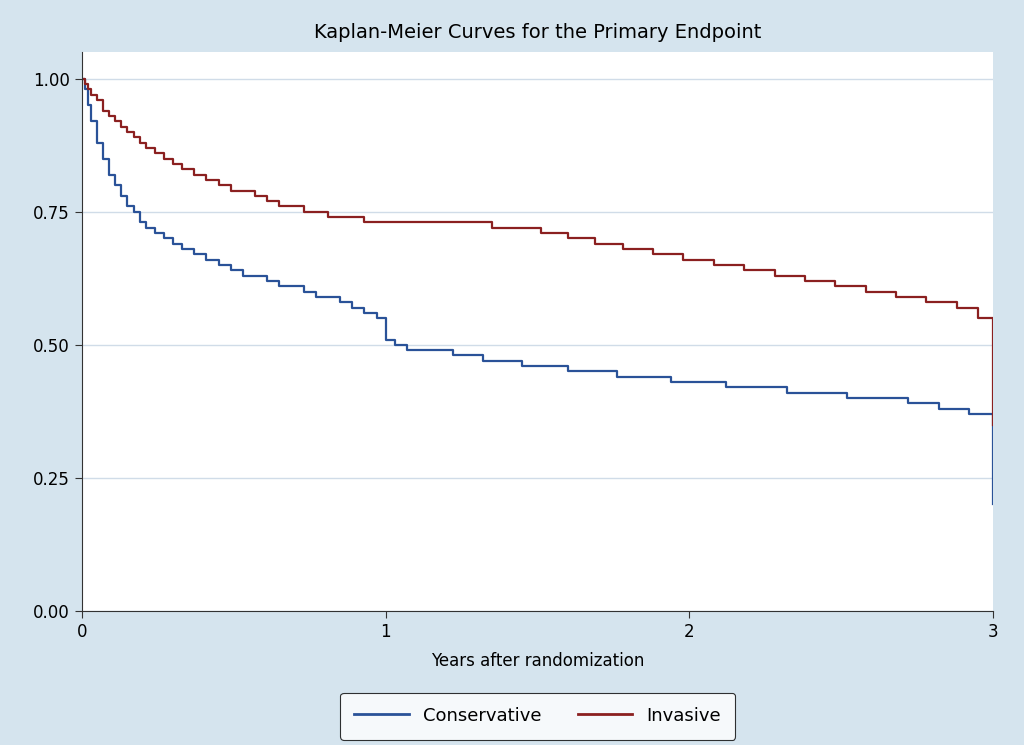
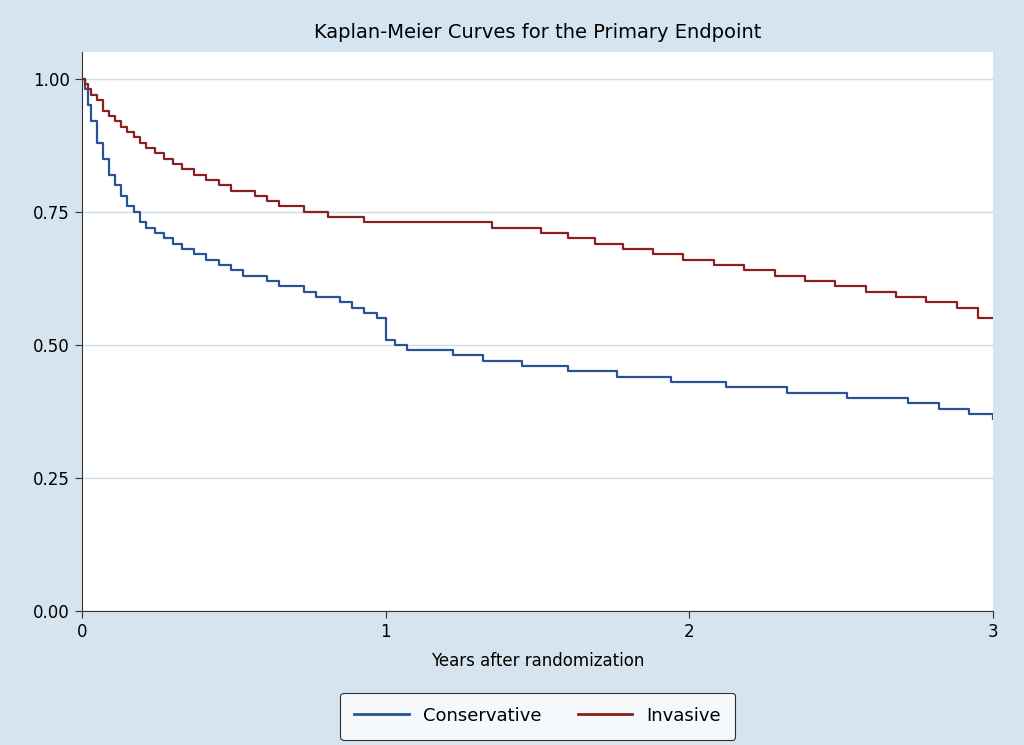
Conservative/3: 0.20 -> 0.36
Invasive/3: 0.35 -> 0.55
